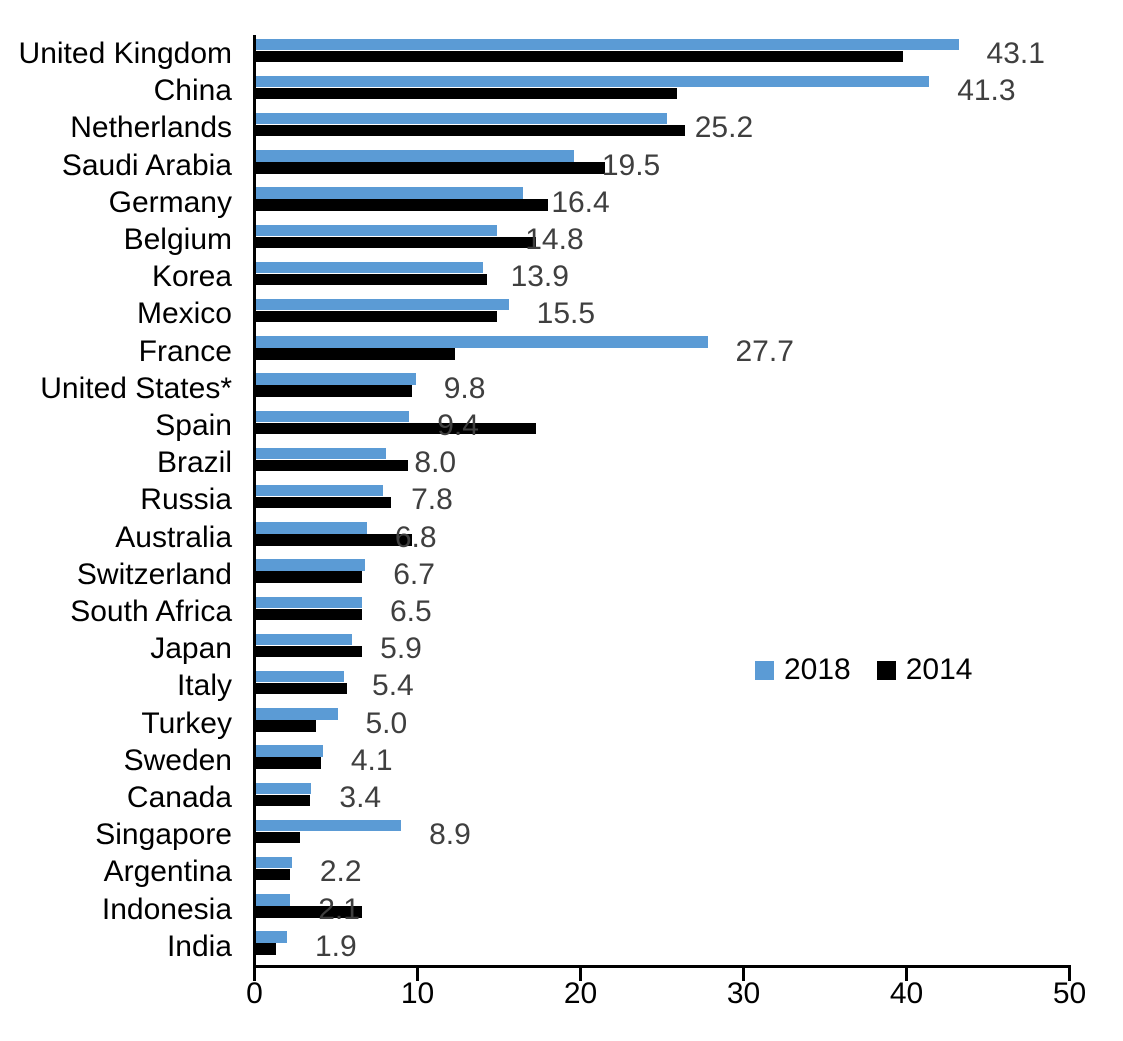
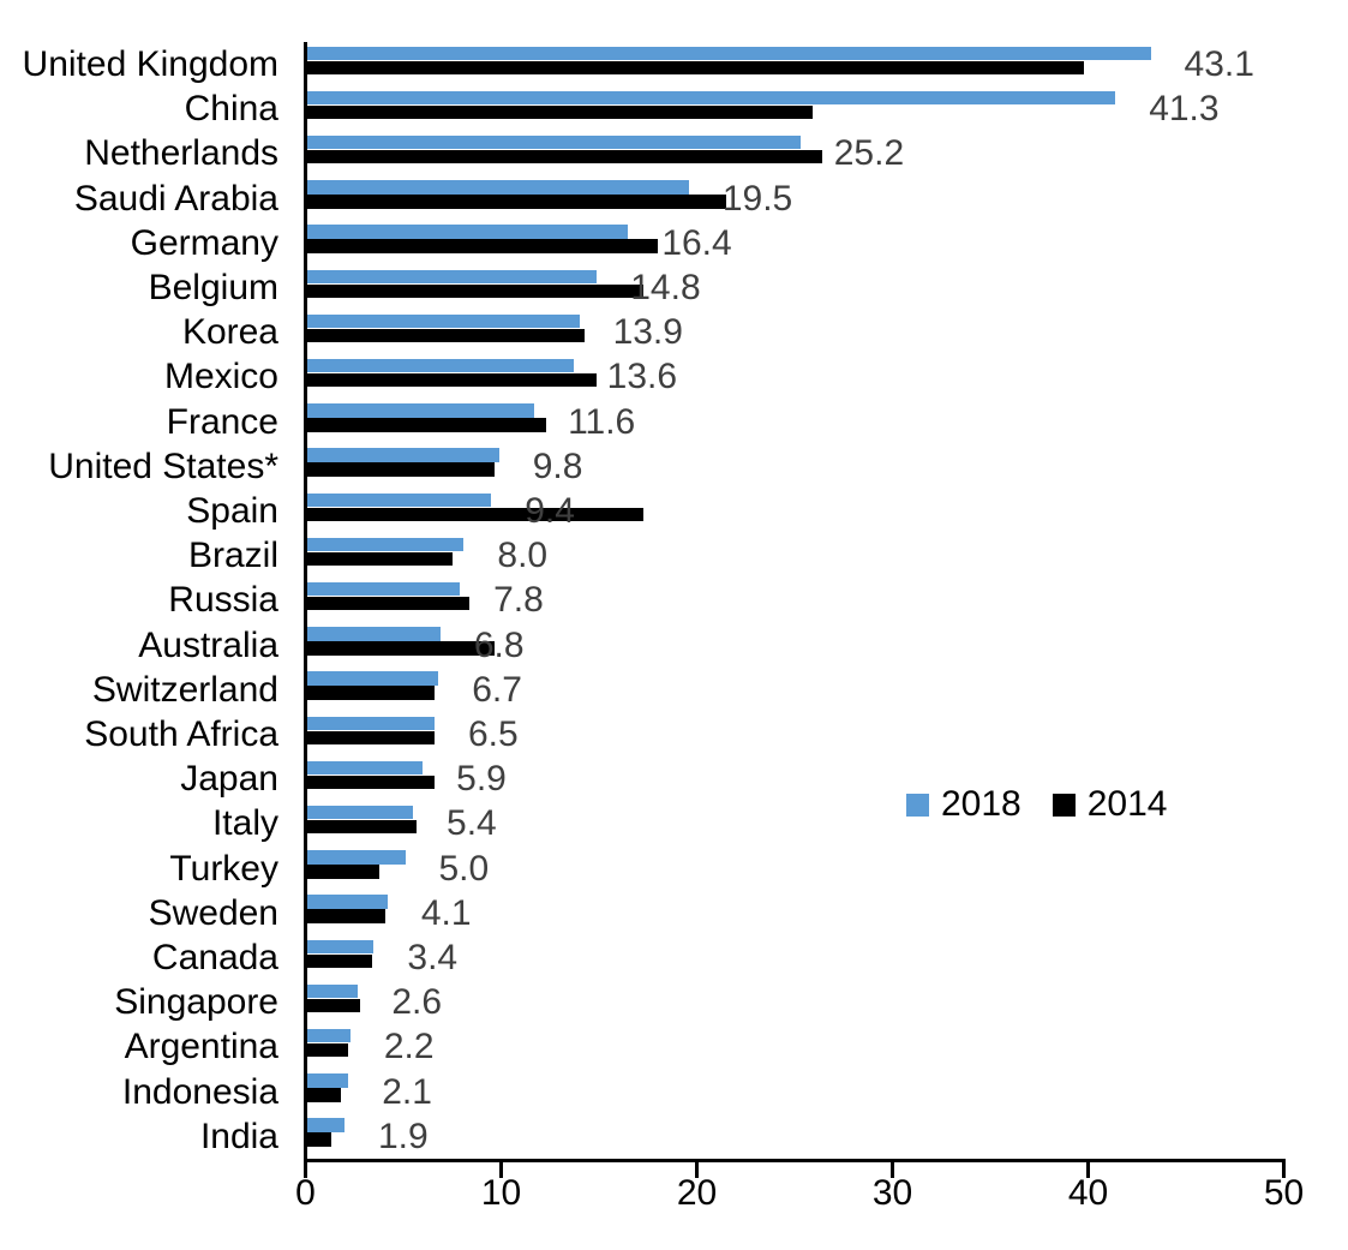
2018/Mexico: 15.5 -> 13.6
2018/France: 27.7 -> 11.6
2014/Brazil: 9.3 -> 7.4
2018/Singapore: 8.9 -> 2.6
2014/Indonesia: 6.5 -> 1.7
